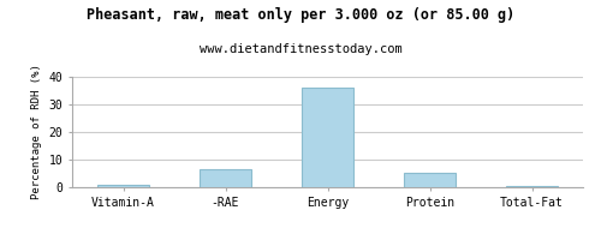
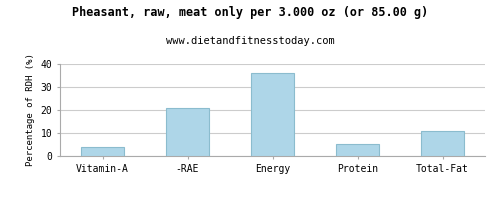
Vitamin-A: 1.0 -> 4.0
-RAE: 6.5 -> 21.0
Total-Fat: 0.3 -> 11.0
